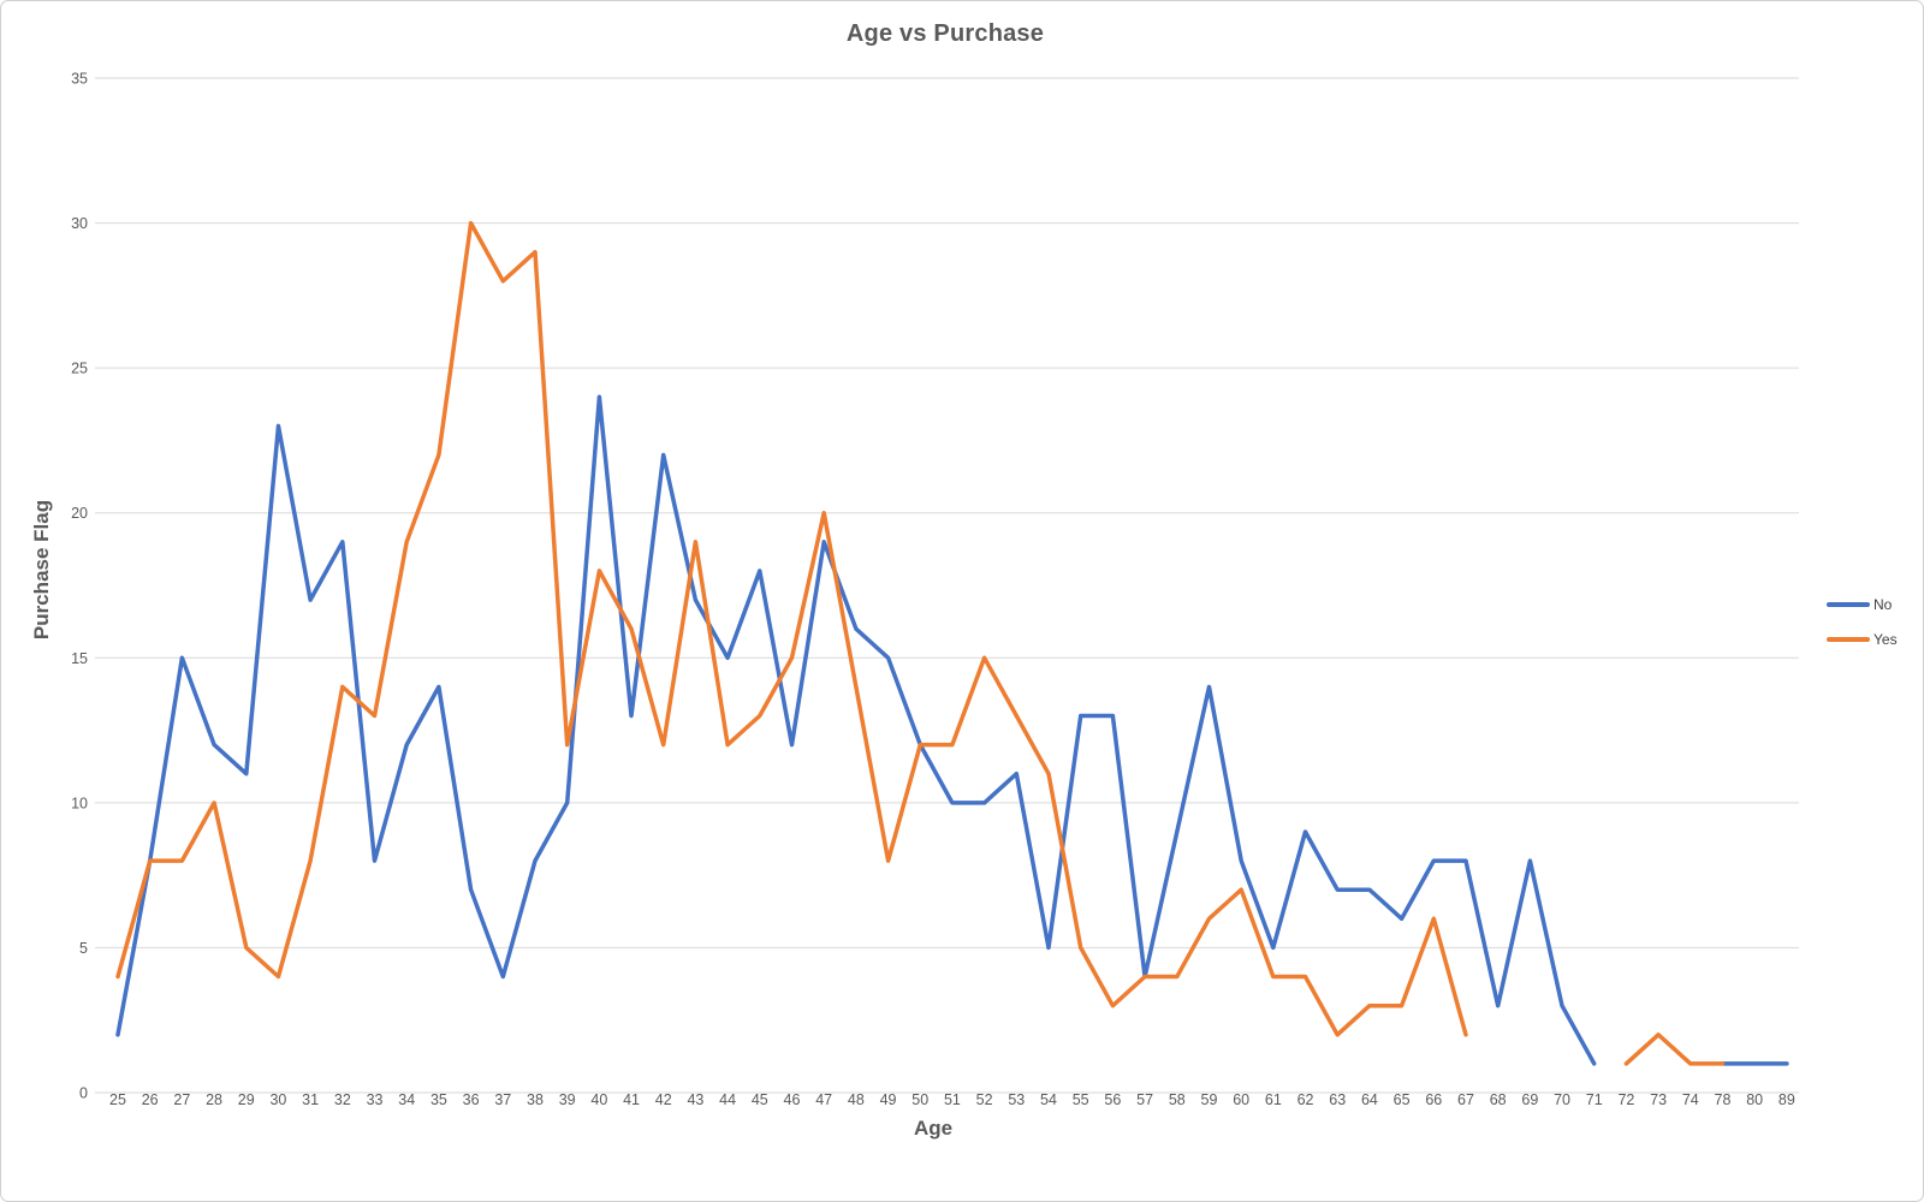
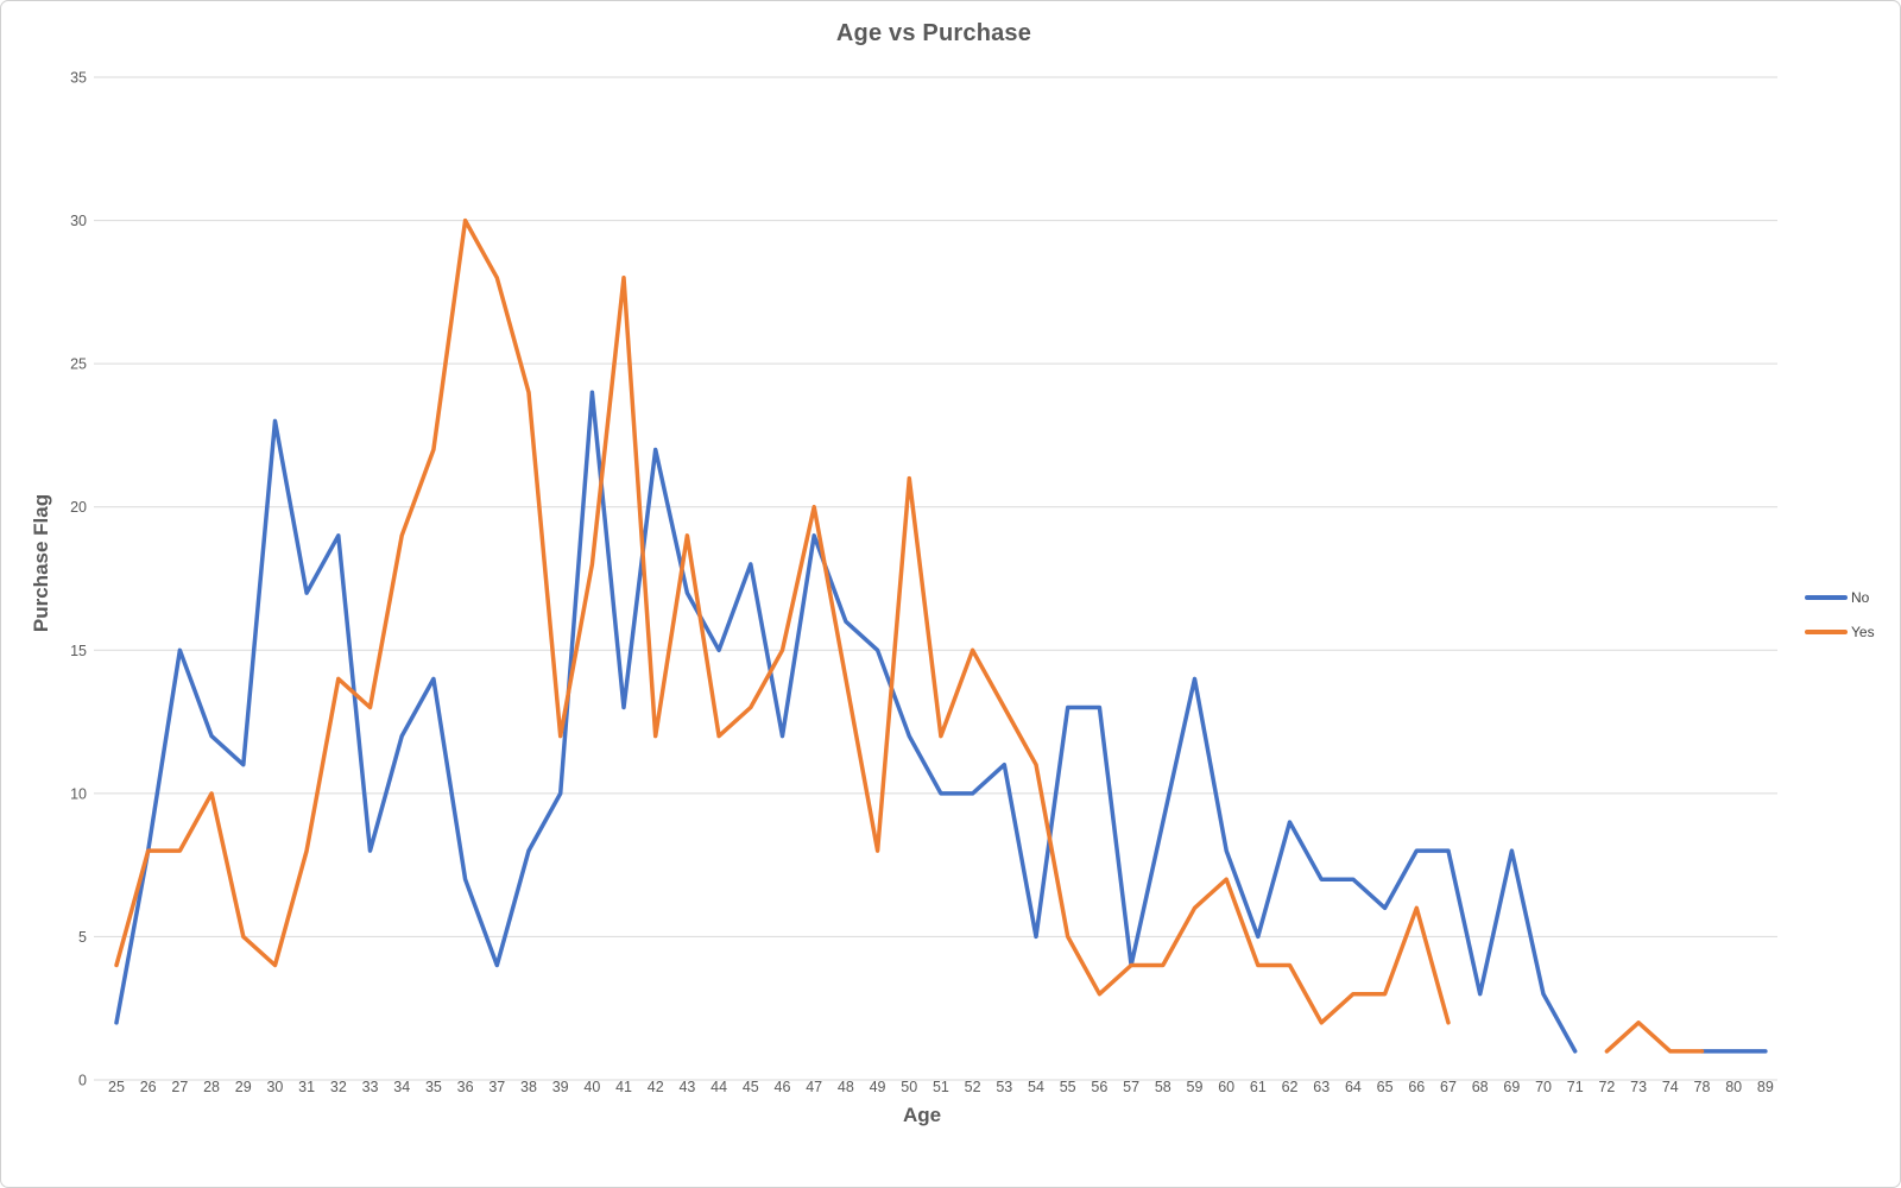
Yes/38: 29 -> 24
Yes/41: 16 -> 28
Yes/50: 12 -> 21
